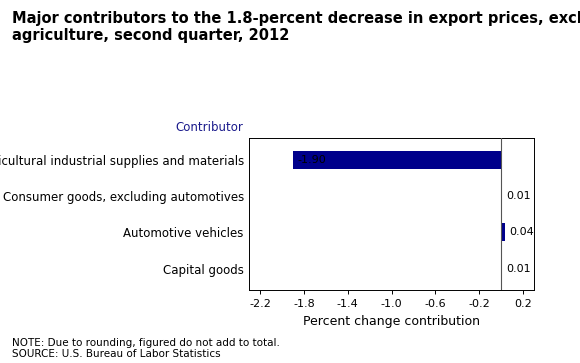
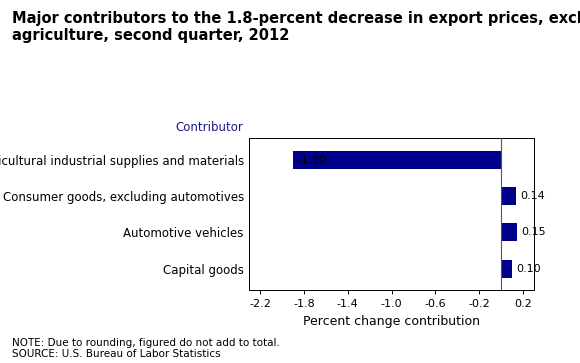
Consumer goods, excluding automotives: 0.01 -> 0.14
Automotive vehicles: 0.04 -> 0.15
Capital goods: 0.01 -> 0.10
